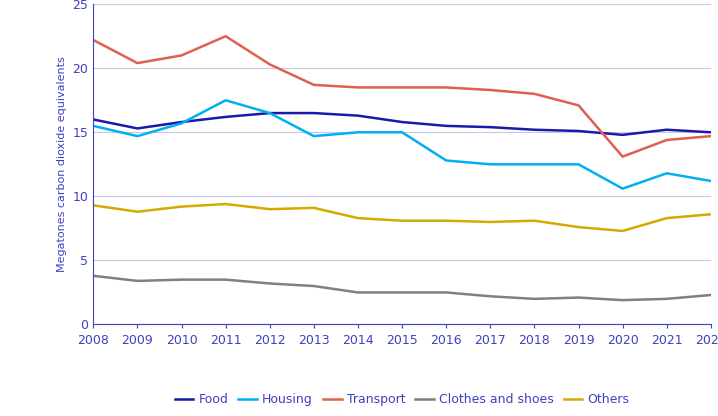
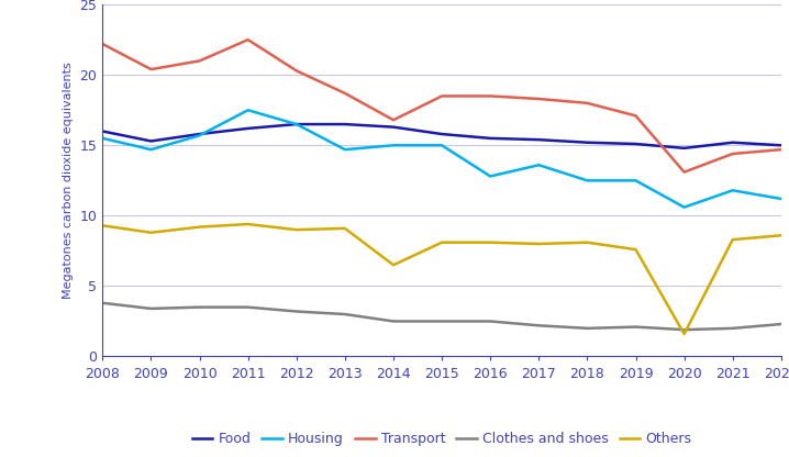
Transport/2014: 18.5 -> 16.8
Others/2014: 8.3 -> 6.5
Housing/2017: 12.5 -> 13.6
Others/2020: 7.3 -> 1.6
